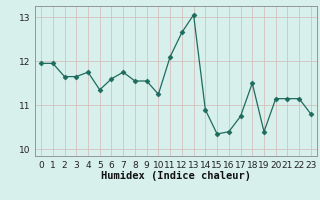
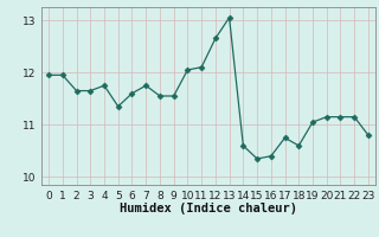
10: 11.25 -> 12.05
14: 10.90 -> 10.60
18: 11.50 -> 10.60
19: 10.40 -> 11.05
